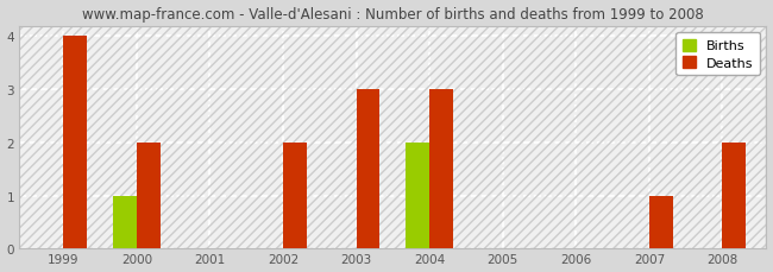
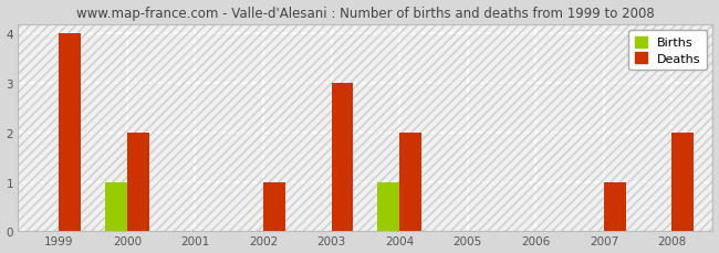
Deaths/2002: 2 -> 1
Births/2004: 2 -> 1
Deaths/2004: 3 -> 2
